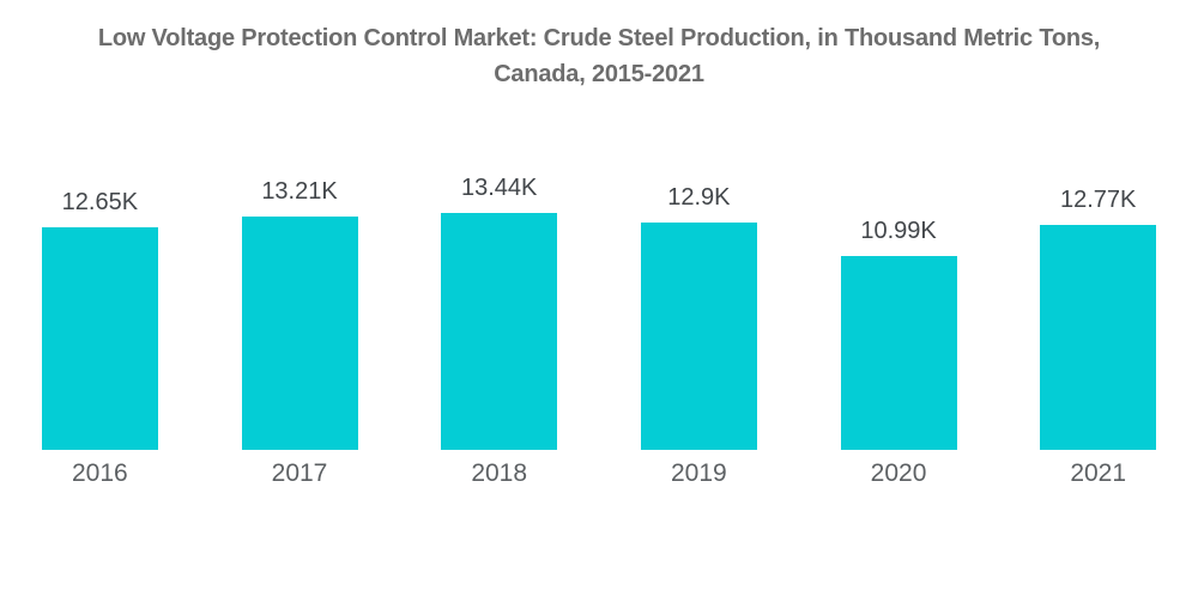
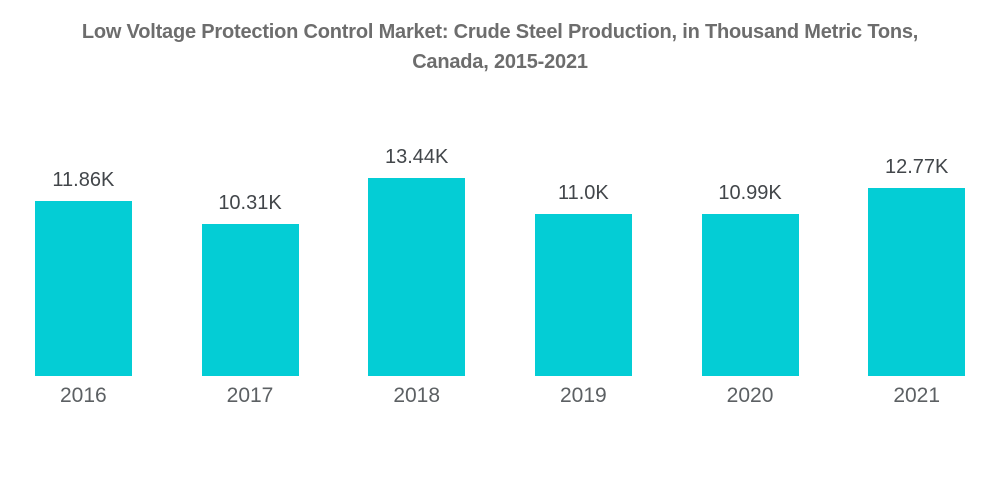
2016: 12.65K -> 11.86K
2017: 13.21K -> 10.31K
2019: 12.9K -> 11.0K
